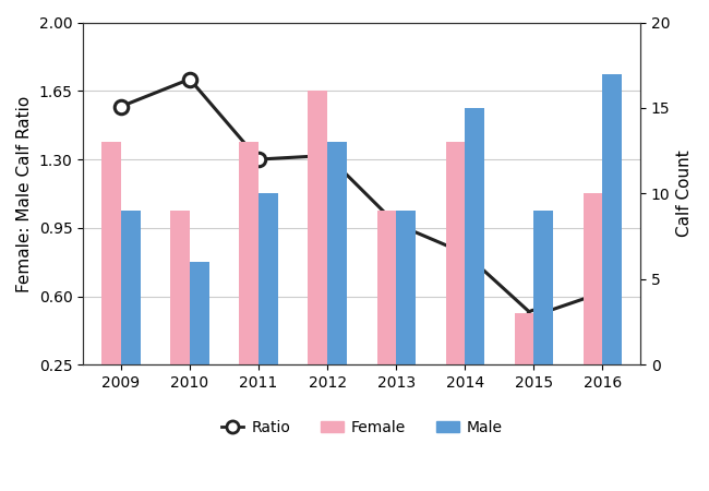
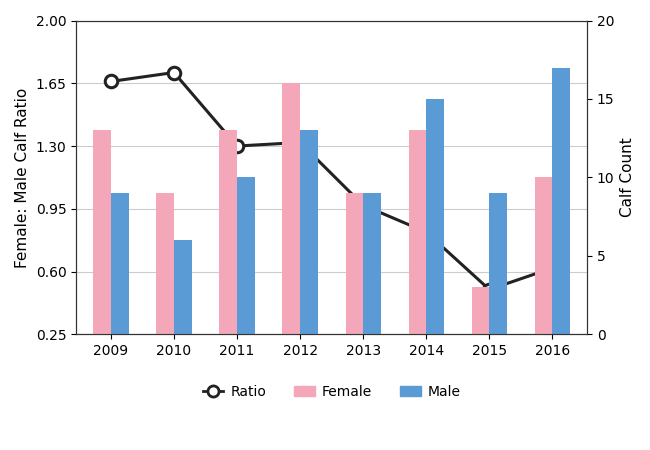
Ratio/2009: 1.57 -> 1.66
